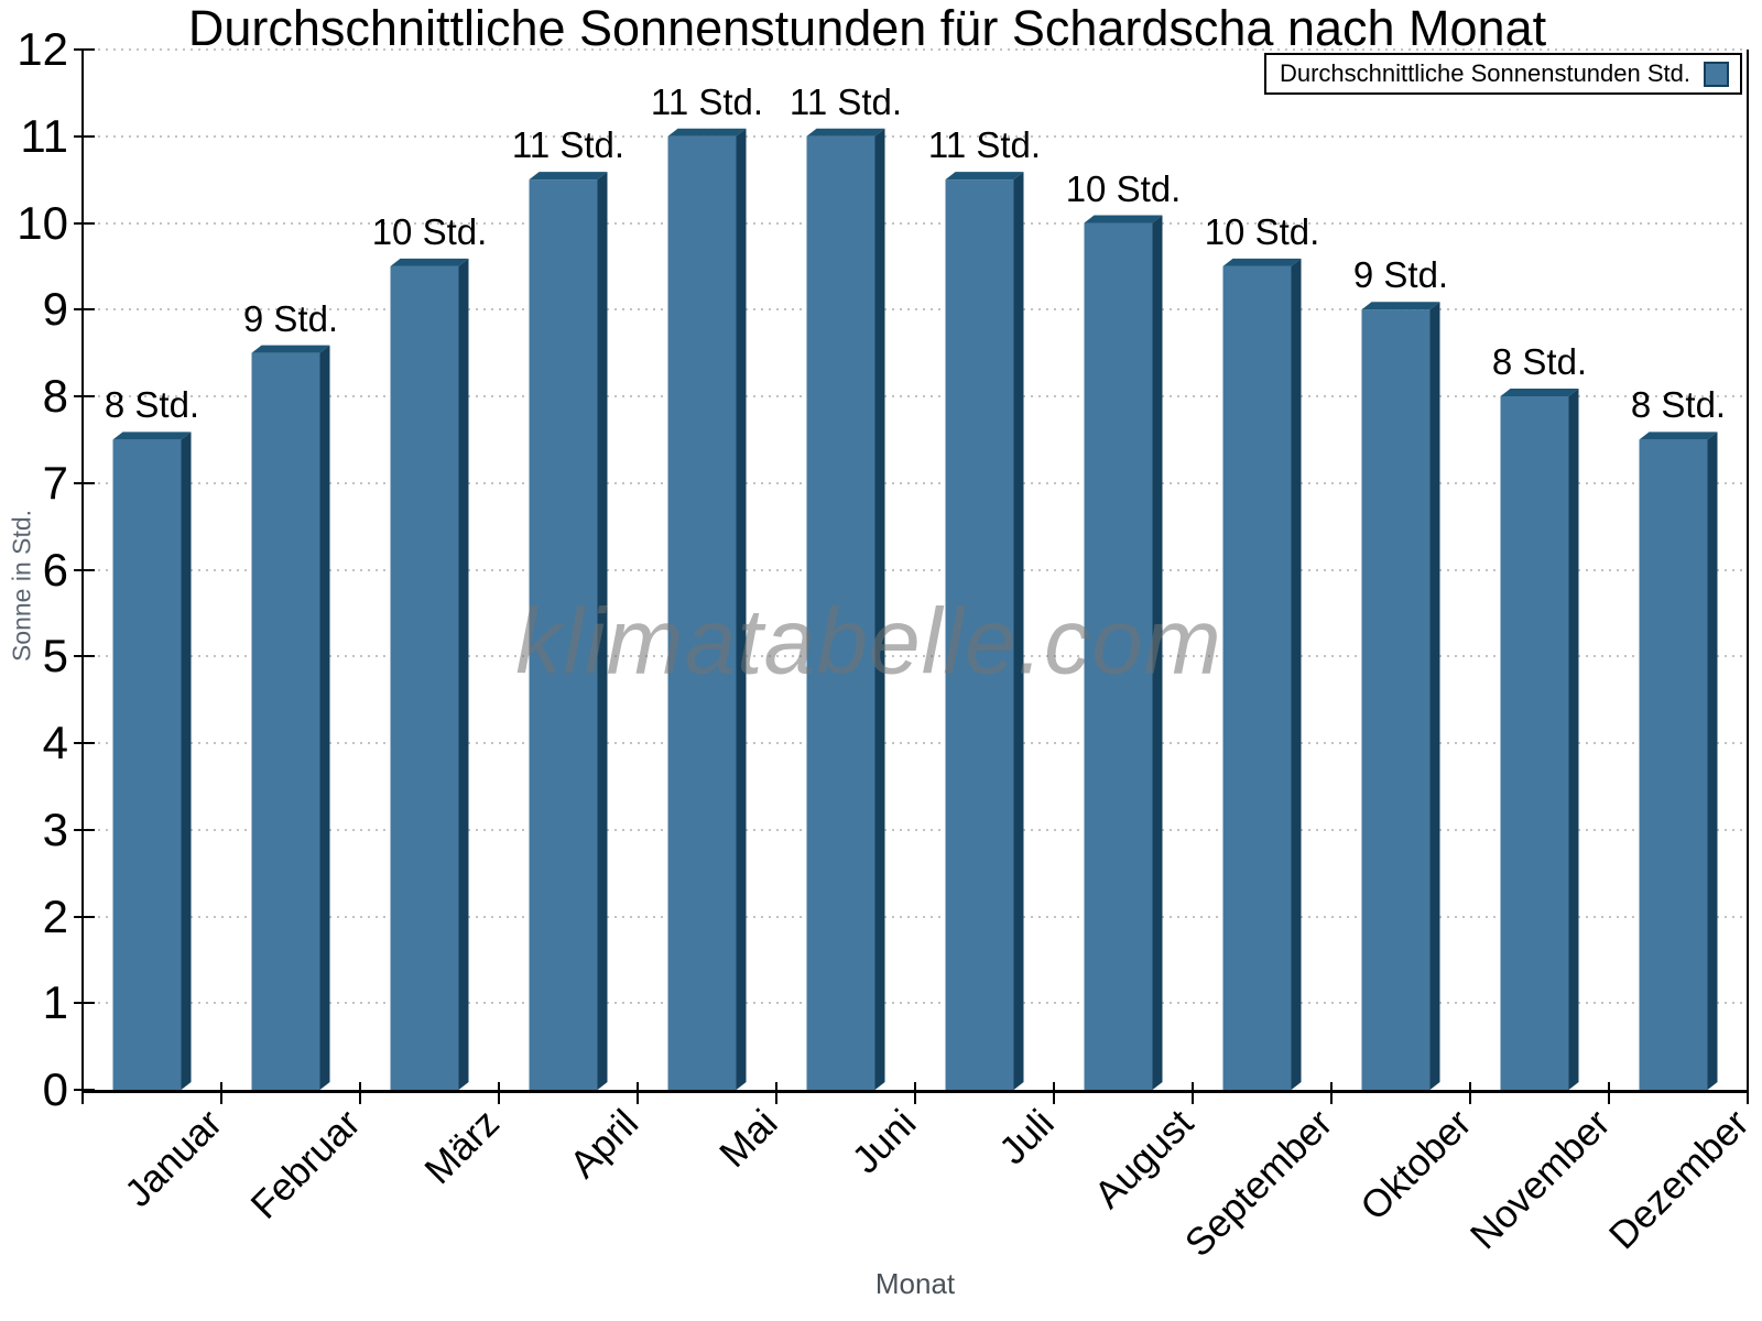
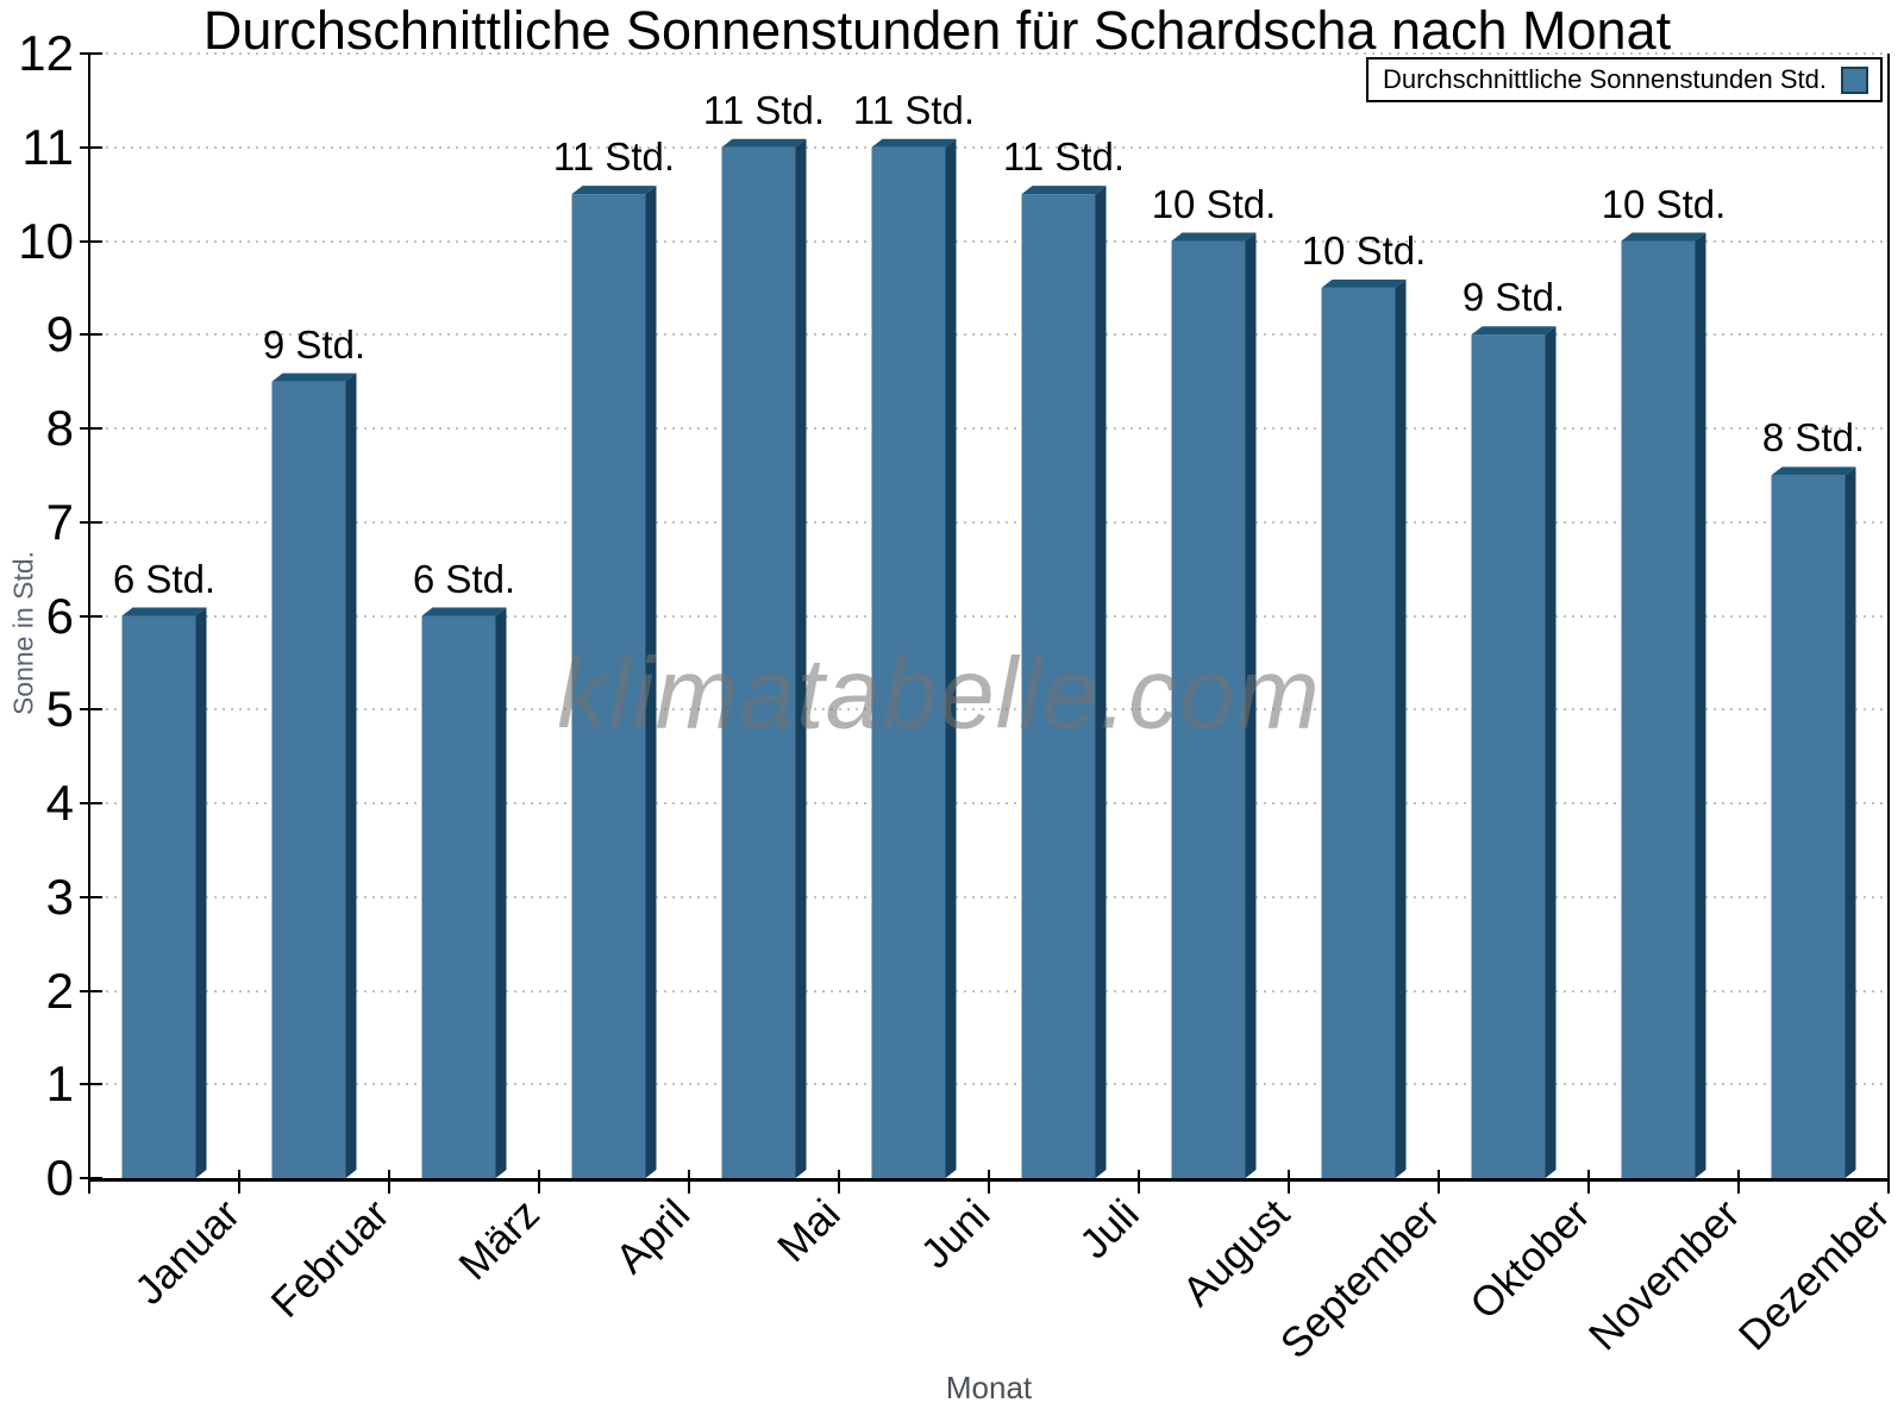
Januar: 8 -> 6
März: 10 -> 6
November: 8 -> 10
